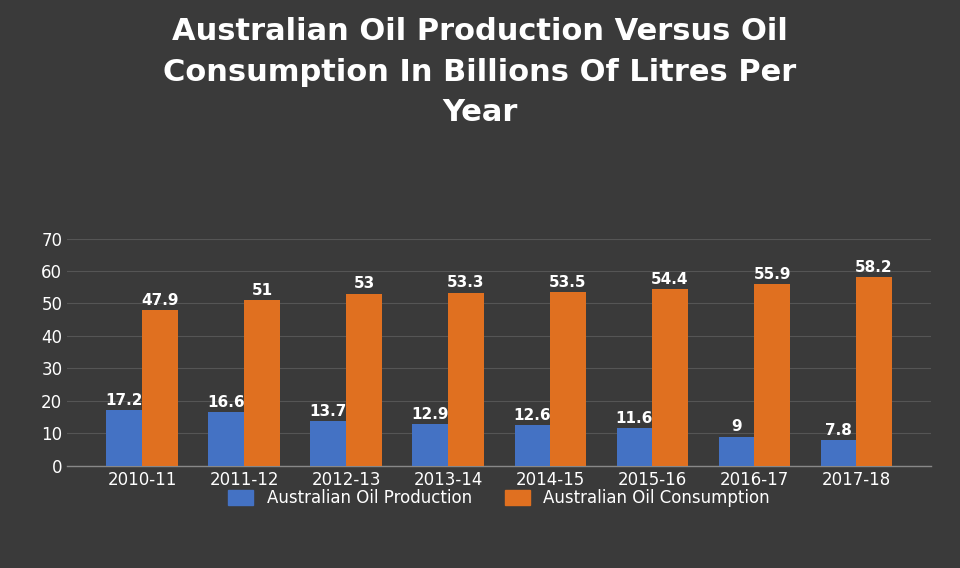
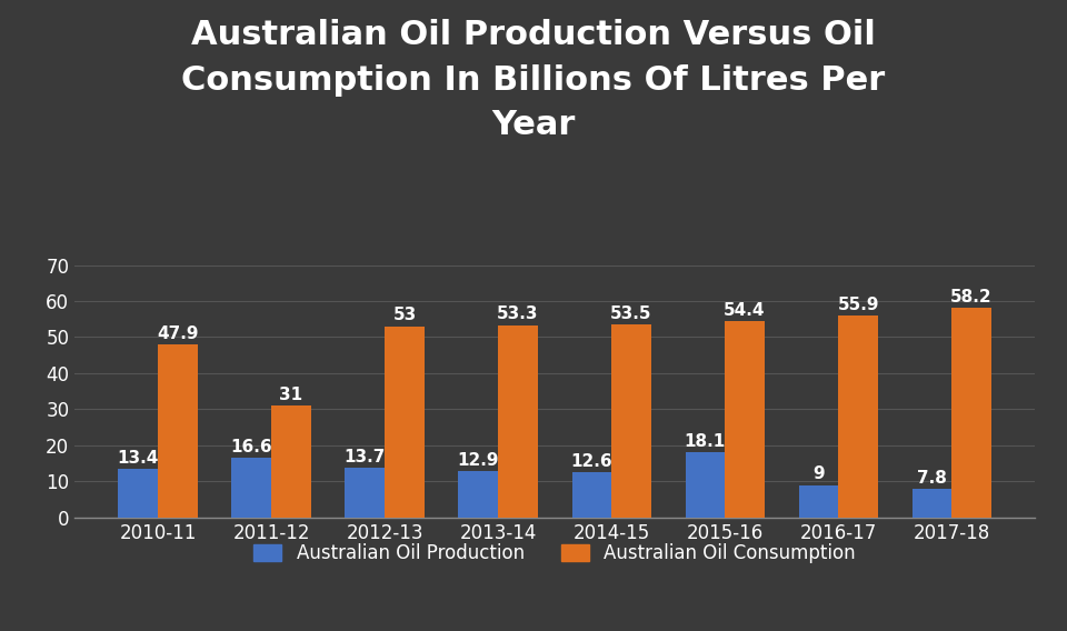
Australian Oil Production/2010-11: 17.2 -> 13.4
Australian Oil Consumption/2011-12: 51 -> 31
Australian Oil Production/2015-16: 11.6 -> 18.1
